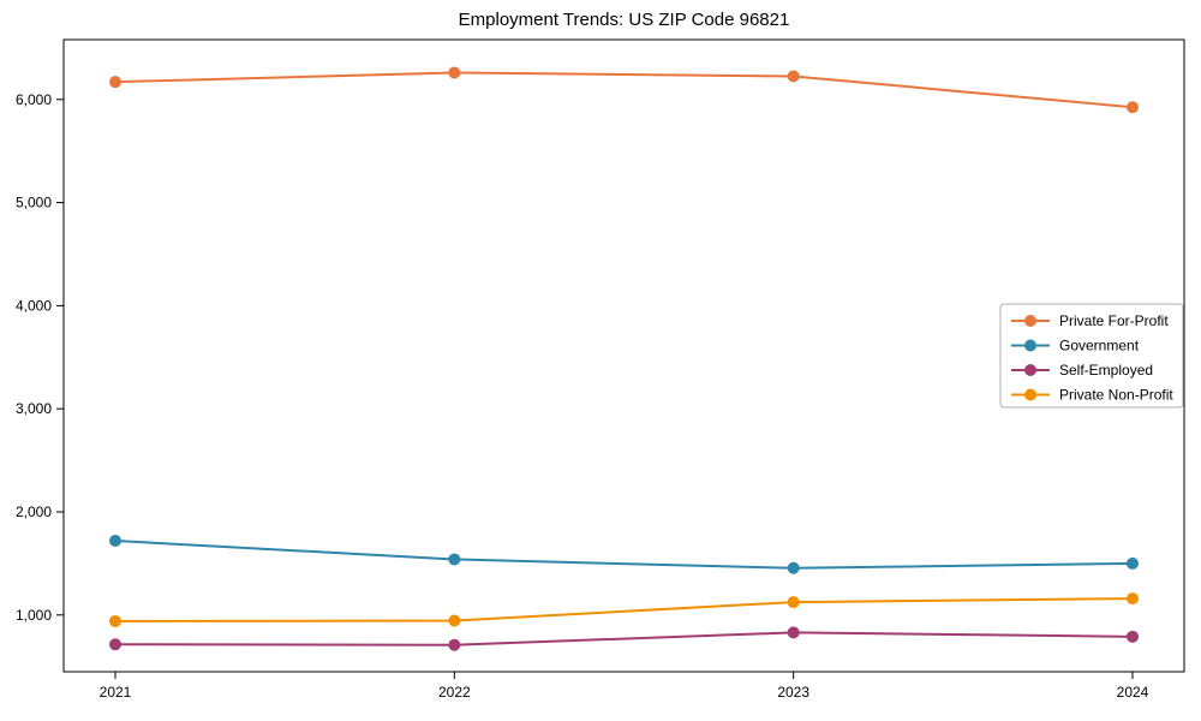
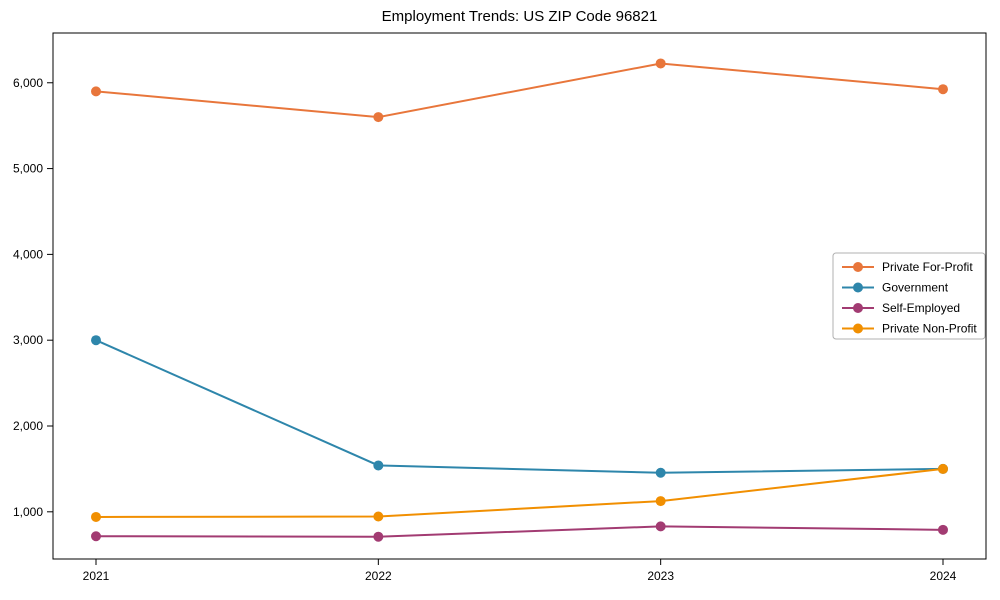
Private For-Profit/2021: 6200 -> 5900
Government/2021: 1700 -> 3000
Private For-Profit/2022: 6300 -> 5600
Private Non-Profit/2024: 1200 -> 1500
